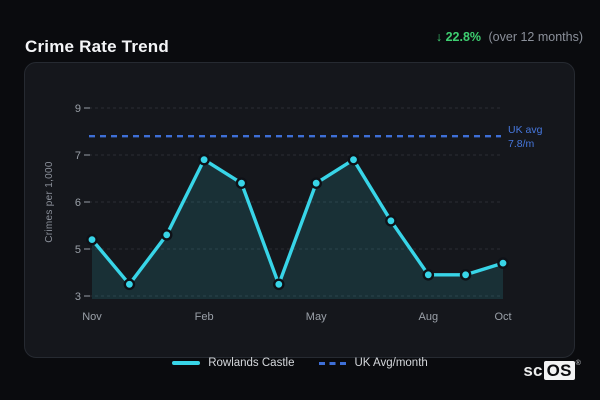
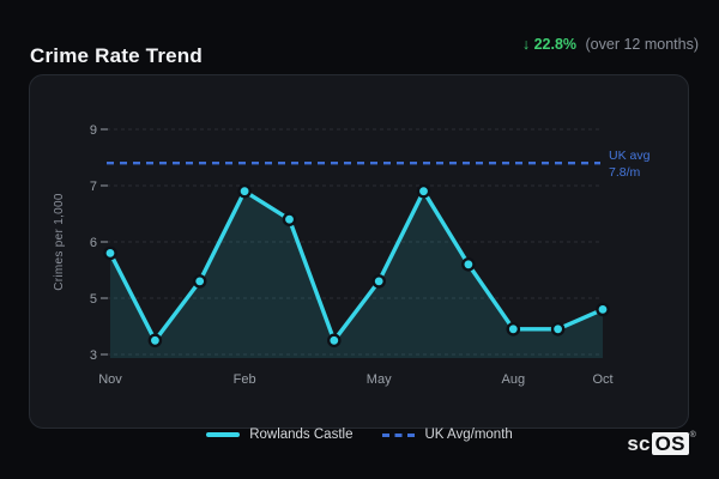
Nov: 5.2 -> 5.8
May: 6.4 -> 5.3
Oct: 4.4 -> 4.6
